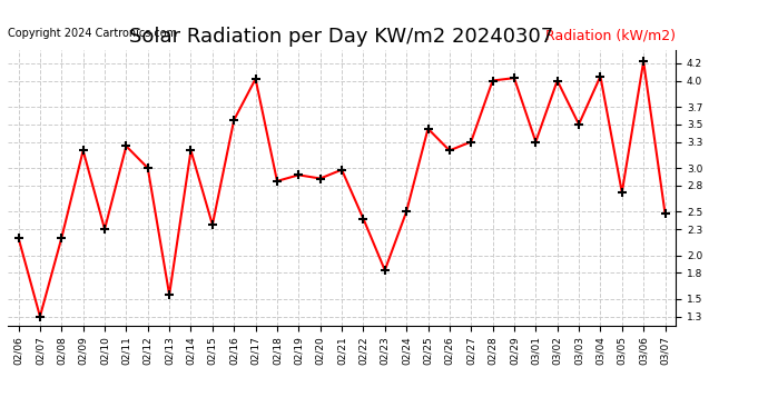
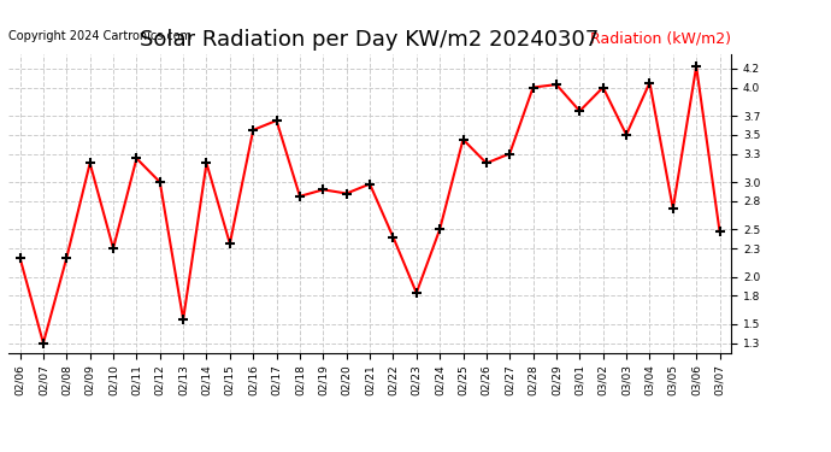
02/17: 4.02 -> 3.65
03/01: 3.30 -> 3.75
